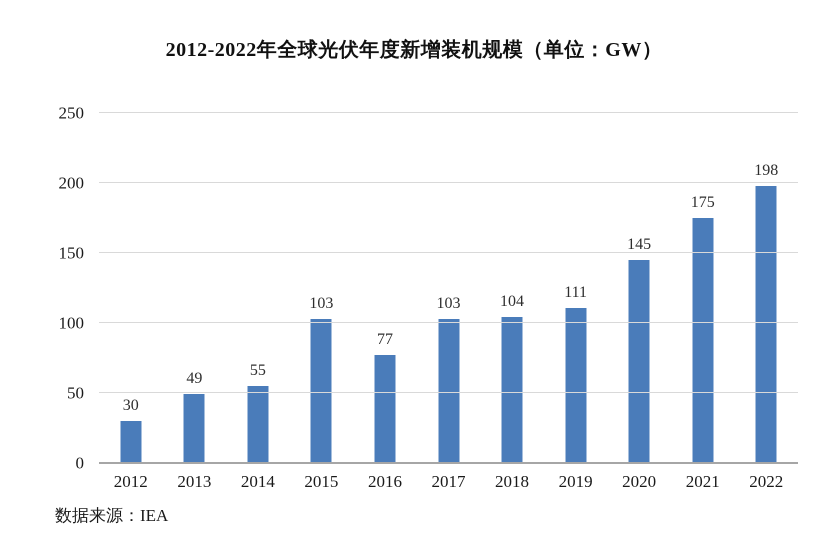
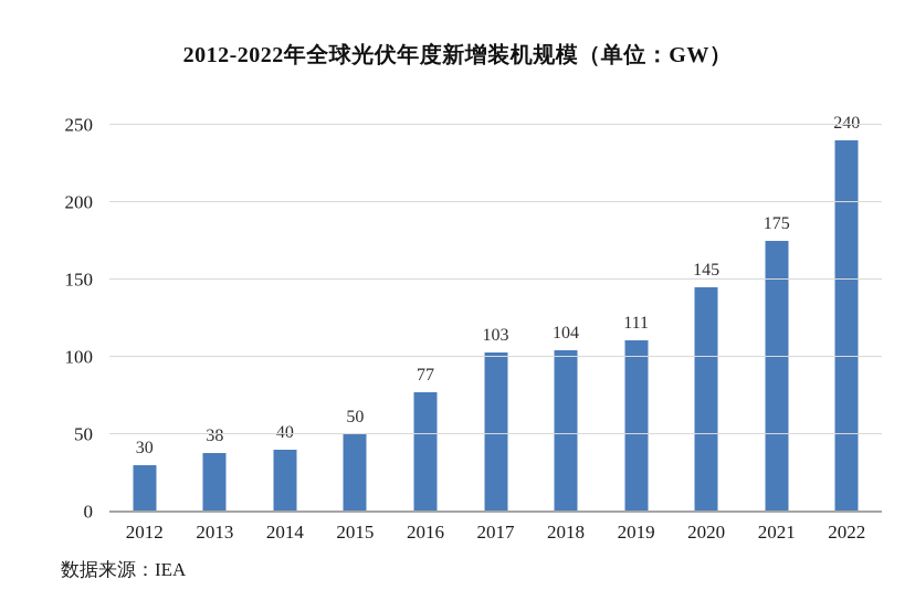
2013: 49 -> 38
2014: 55 -> 40
2015: 103 -> 50
2022: 198 -> 240
